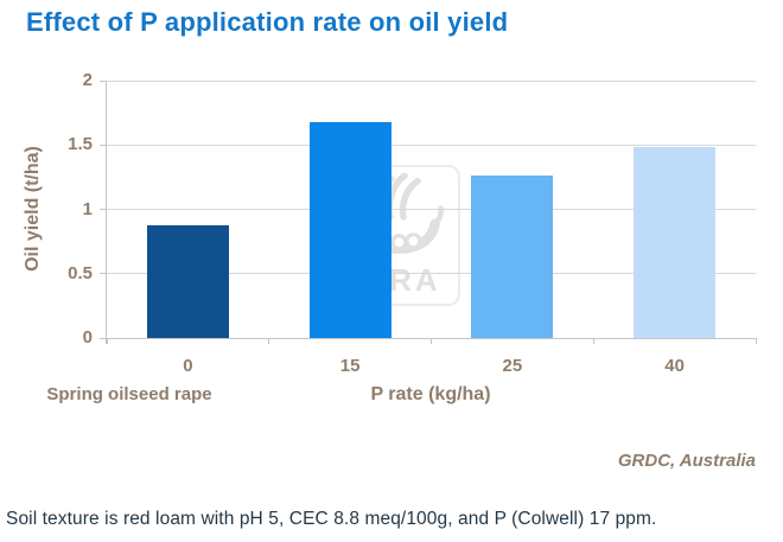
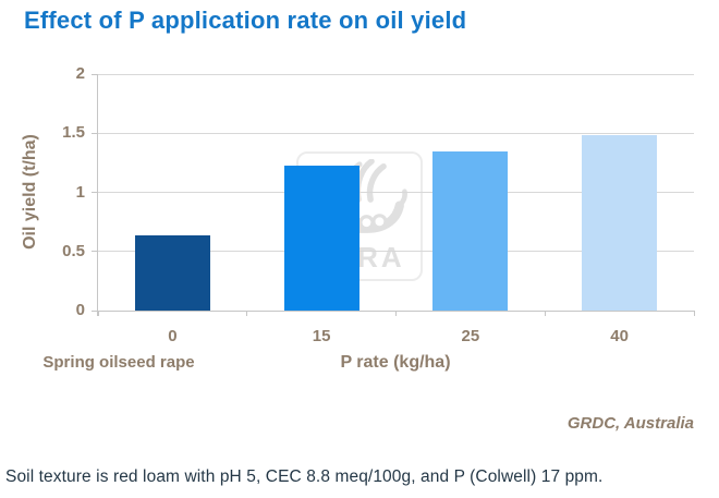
0: 0.88 -> 0.64
15: 1.68 -> 1.23
25: 1.26 -> 1.35
